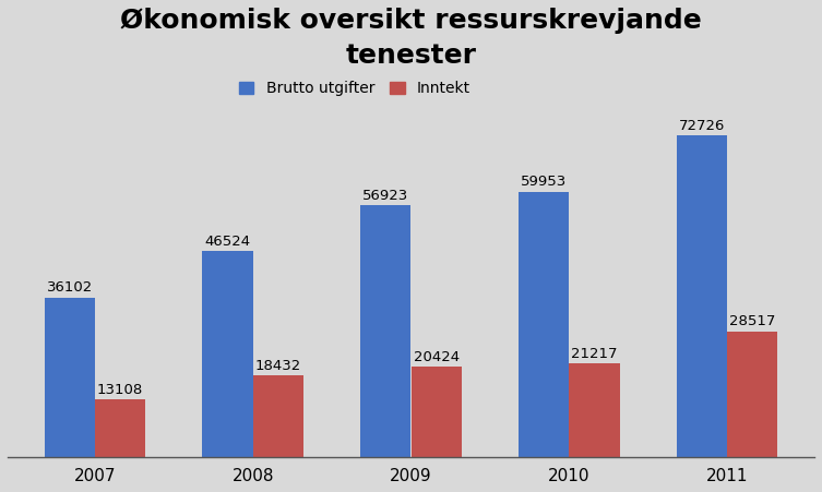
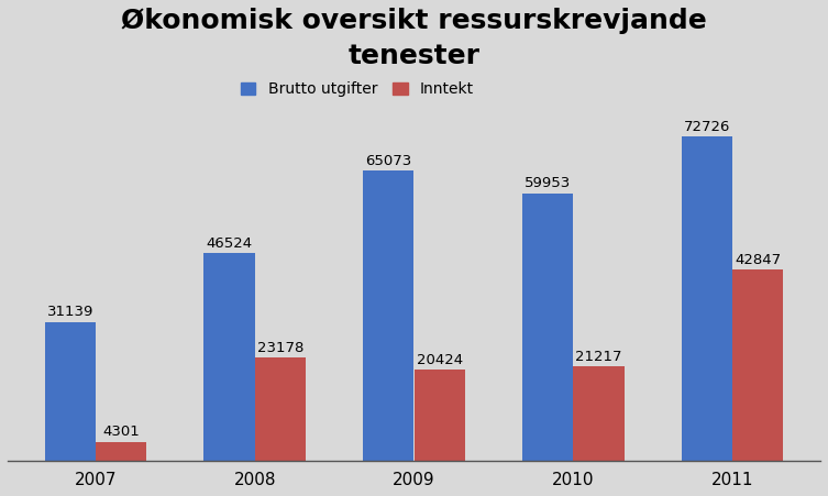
Brutto utgifter/2007: 36102 -> 31139
Inntekt/2007: 13108 -> 4301
Inntekt/2008: 18432 -> 23178
Brutto utgifter/2009: 56923 -> 65073
Inntekt/2011: 28517 -> 42847
